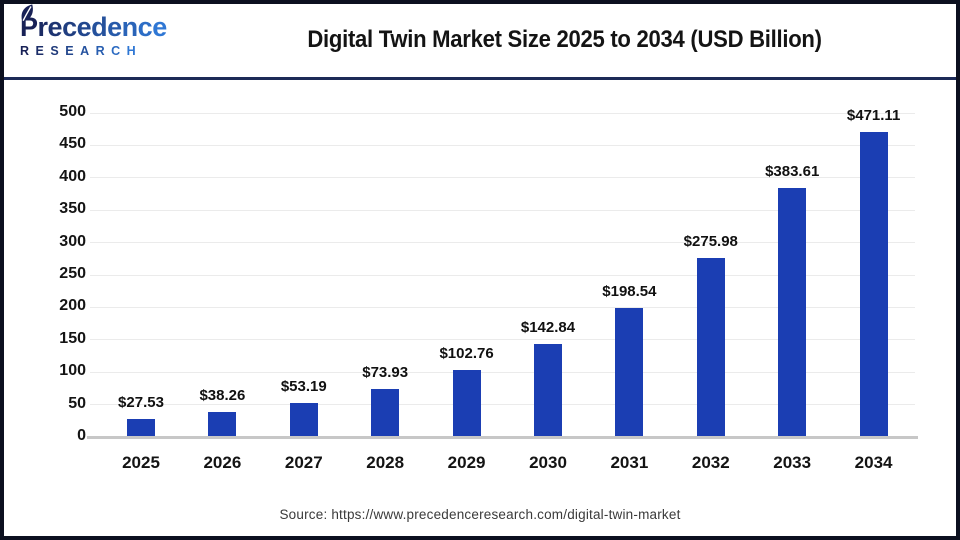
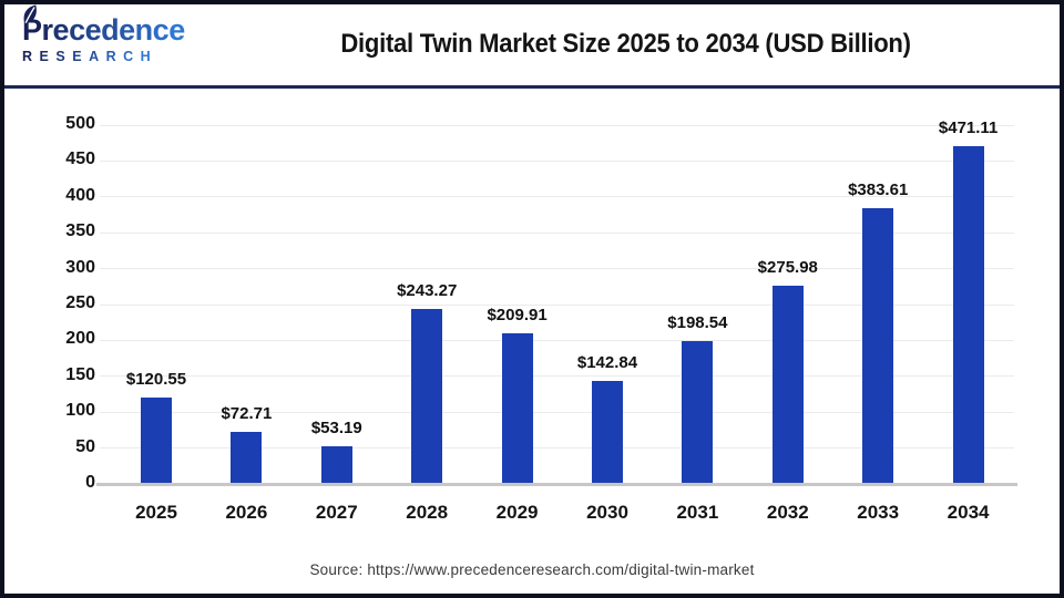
2025: $27.53 -> $120.55
2026: $38.26 -> $72.71
2028: $73.93 -> $243.27
2029: $102.76 -> $209.91
